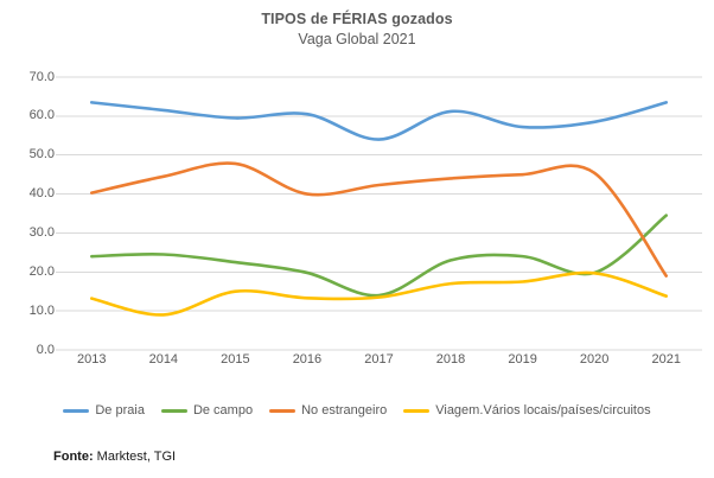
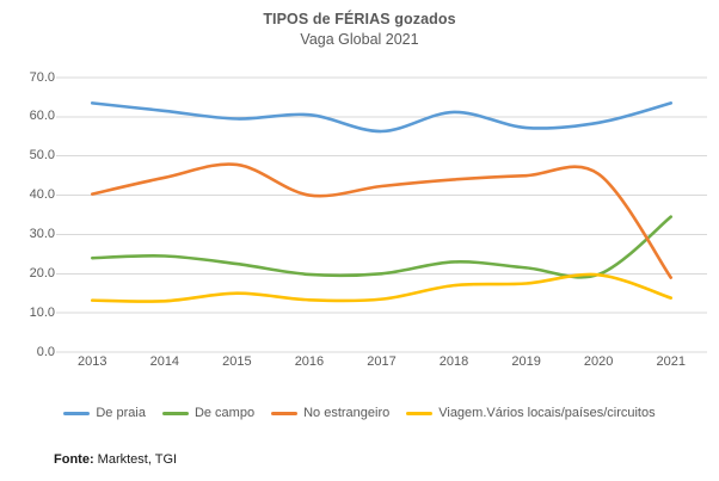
Viagem.Vários locais/países/circuitos/2014: 9 -> 13
De praia/2017: 54 -> 56
De campo/2017: 14 -> 20
De campo/2019: 24 -> 22
